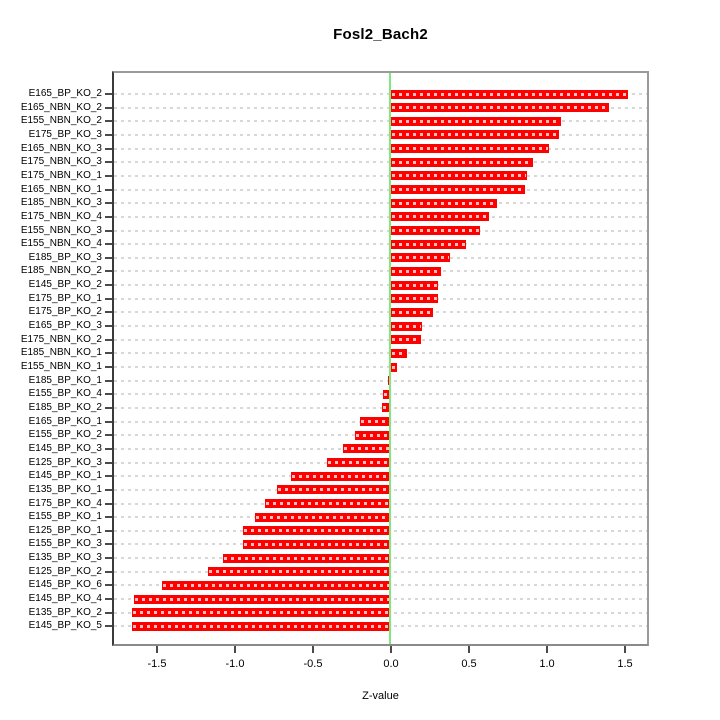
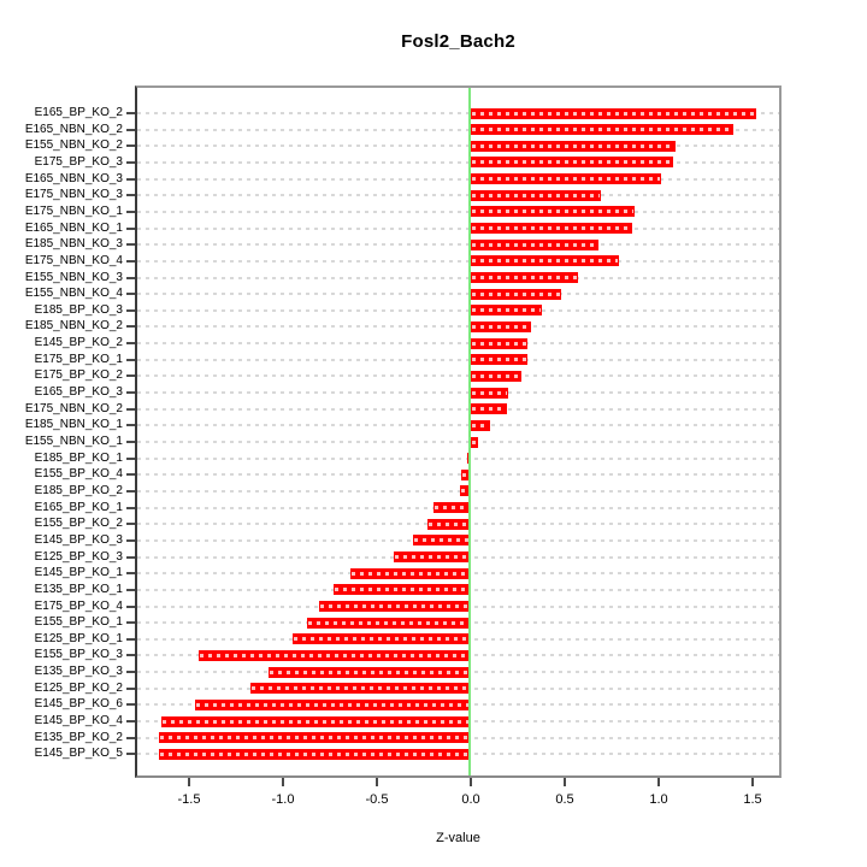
E175_NBN_KO_3: 0.91 -> 0.69
E175_NBN_KO_4: 0.63 -> 0.79
E155_BP_KO_3: -0.95 -> -1.45
